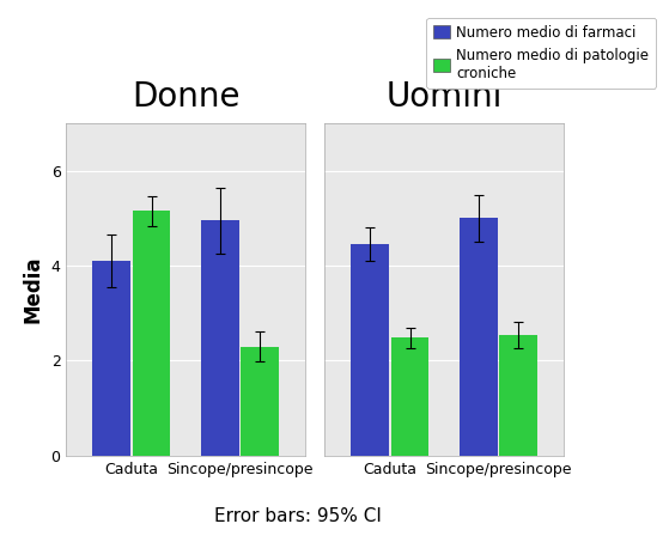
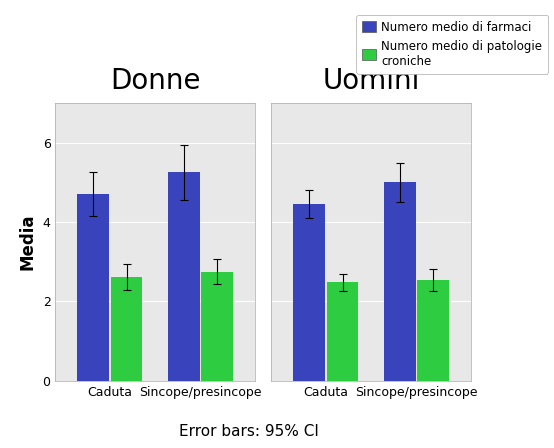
Donne/Numero medio di farmaci/Caduta: 4.10 -> 4.70
Donne/Numero medio di patologie croniche/Caduta: 5.15 -> 2.62
Donne/Numero medio di farmaci/Sincope/presincope: 4.95 -> 5.25
Donne/Numero medio di patologie croniche/Sincope/presincope: 2.30 -> 2.75
